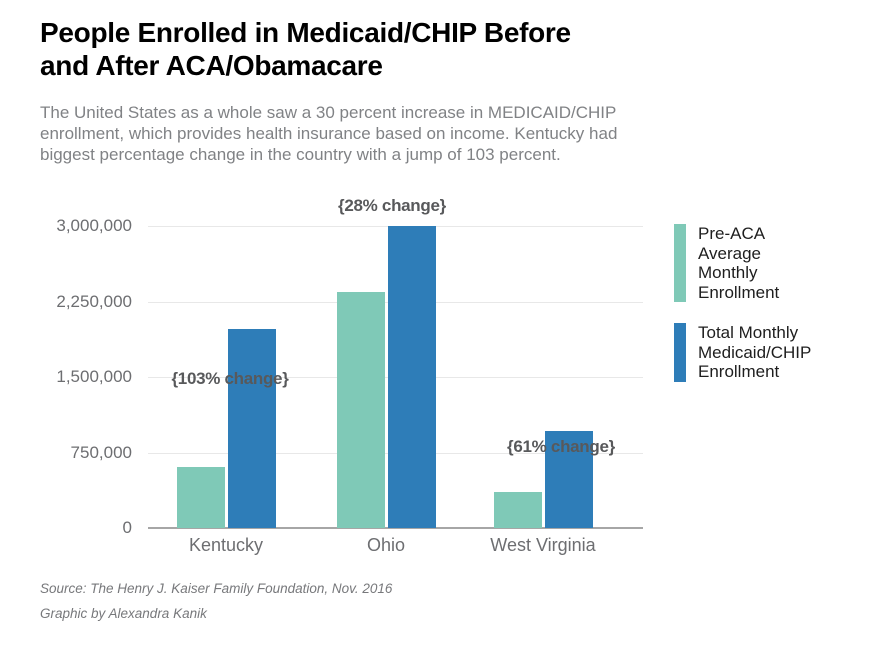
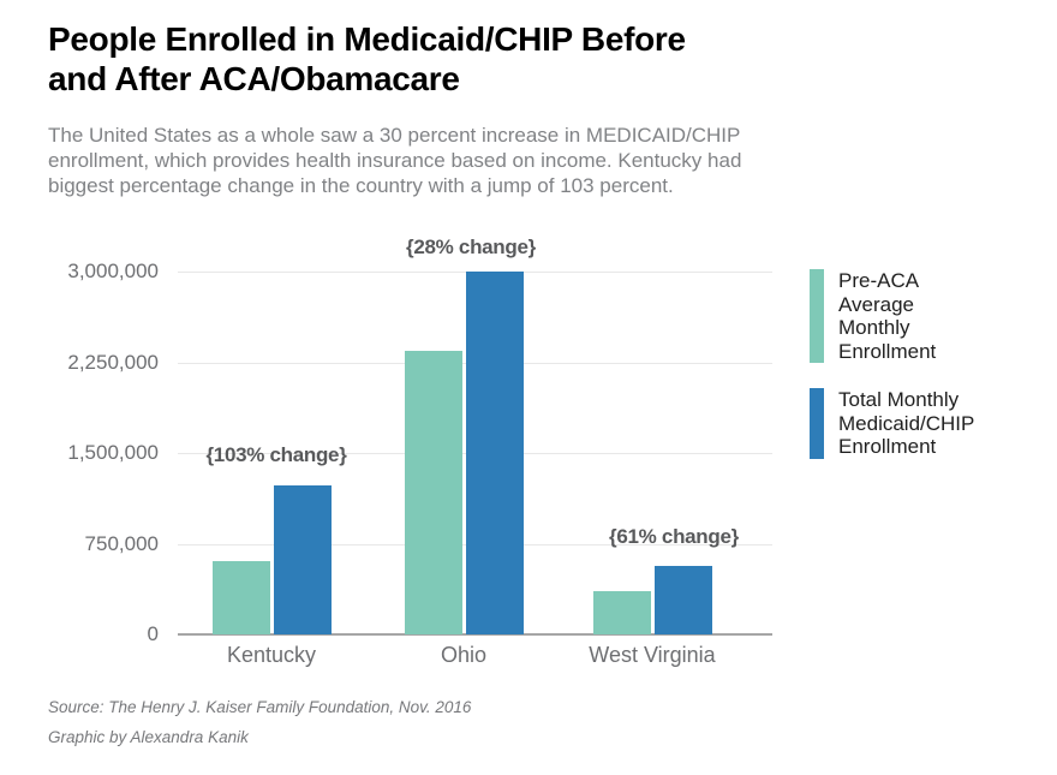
Total Monthly Medicaid/CHIP Enrollment/Kentucky: 1980000 -> 1230000
Total Monthly Medicaid/CHIP Enrollment/West Virginia: 960000 -> 570000
